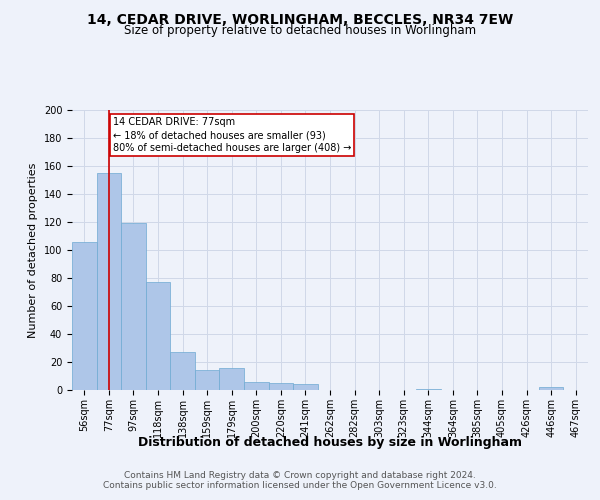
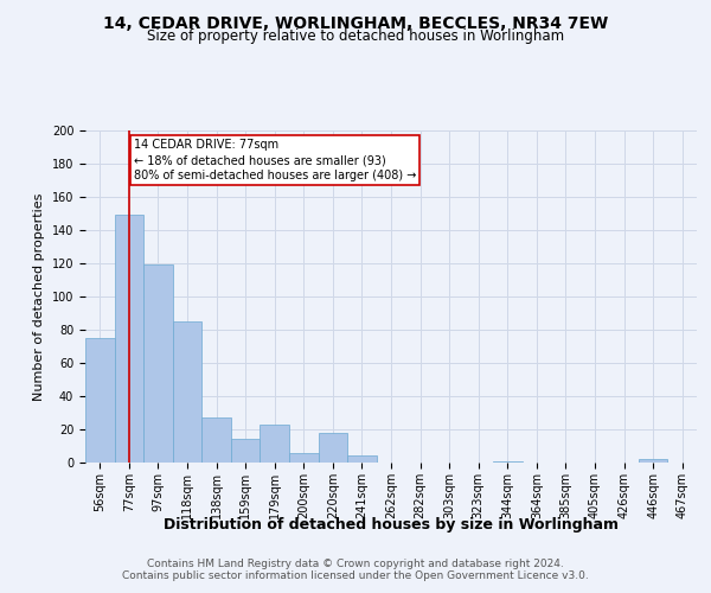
56sqm: 106 -> 75
77sqm: 155 -> 149
118sqm: 77 -> 85
179sqm: 16 -> 23
220sqm: 5 -> 18
